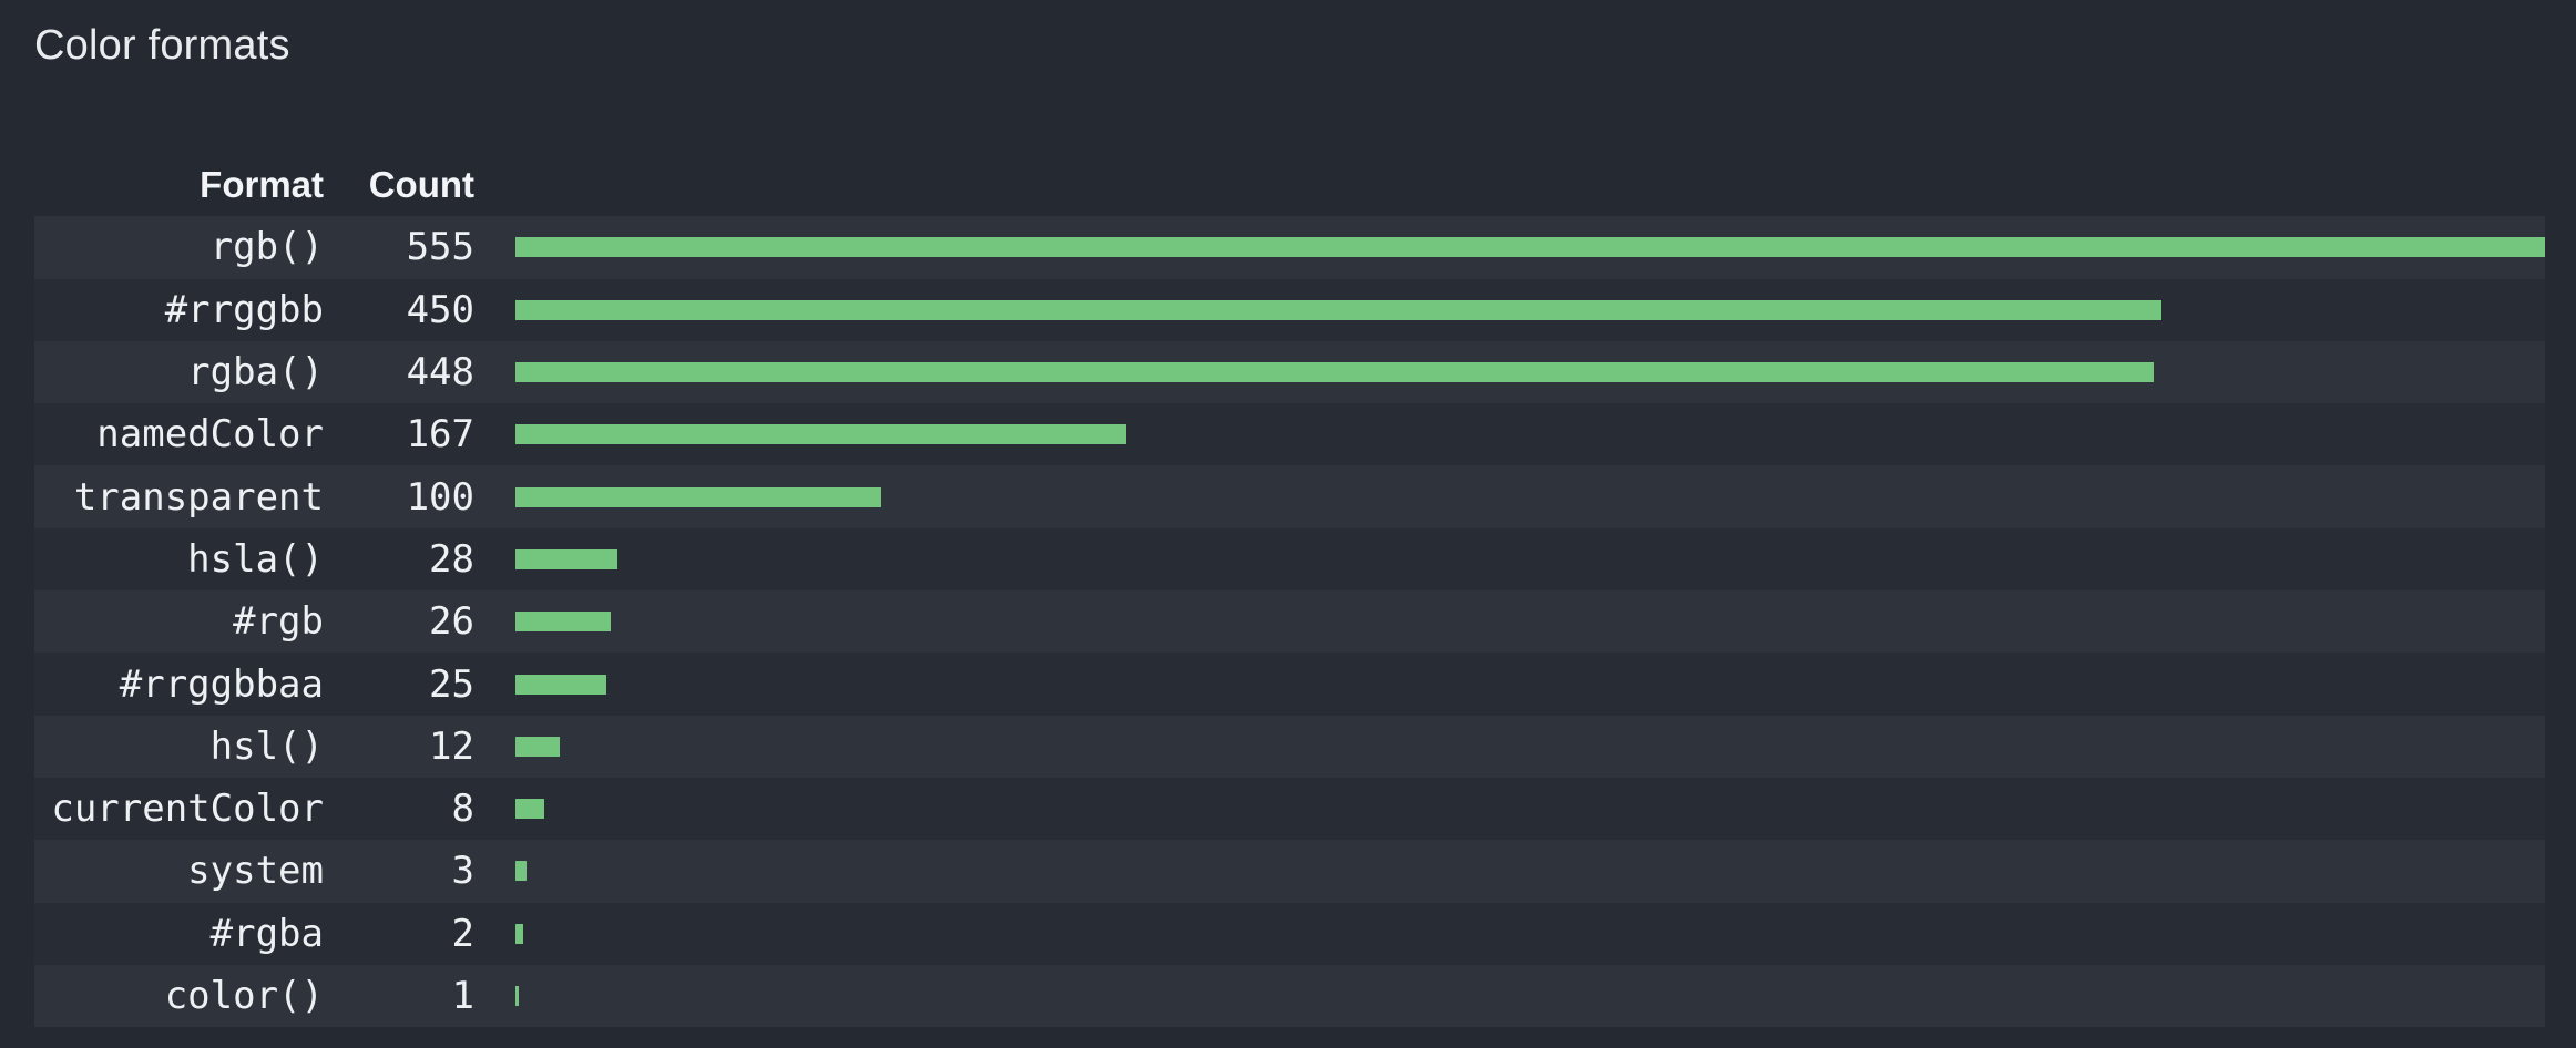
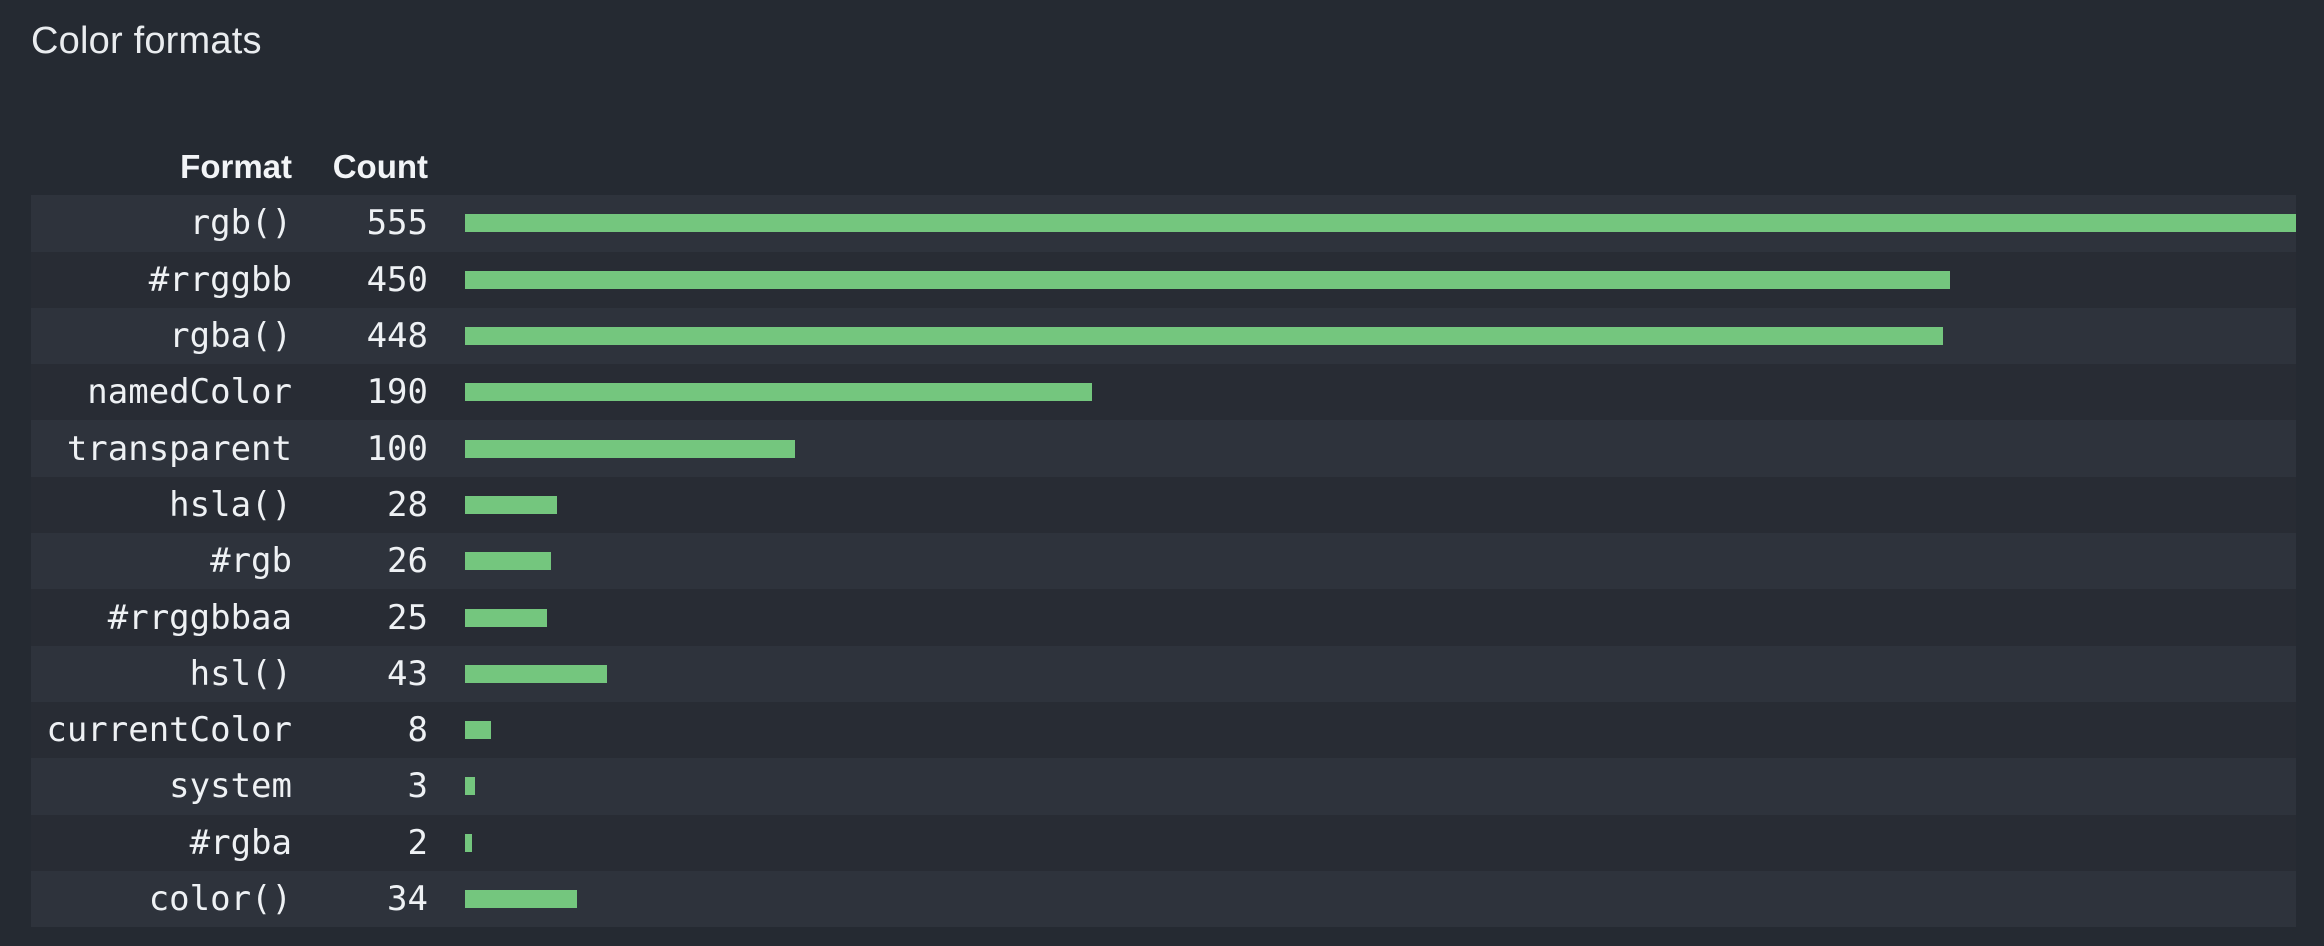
namedColor: 167 -> 190
hsl(): 12 -> 43
color(): 1 -> 34
